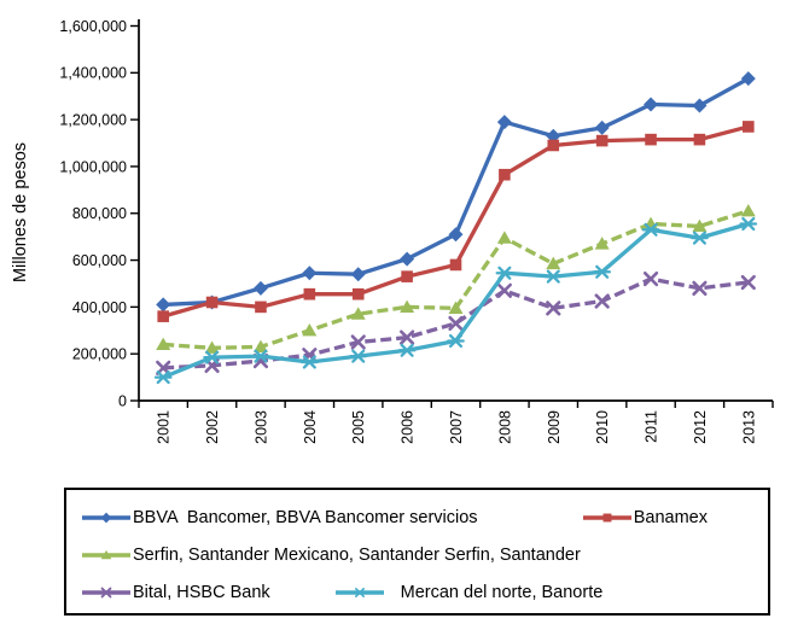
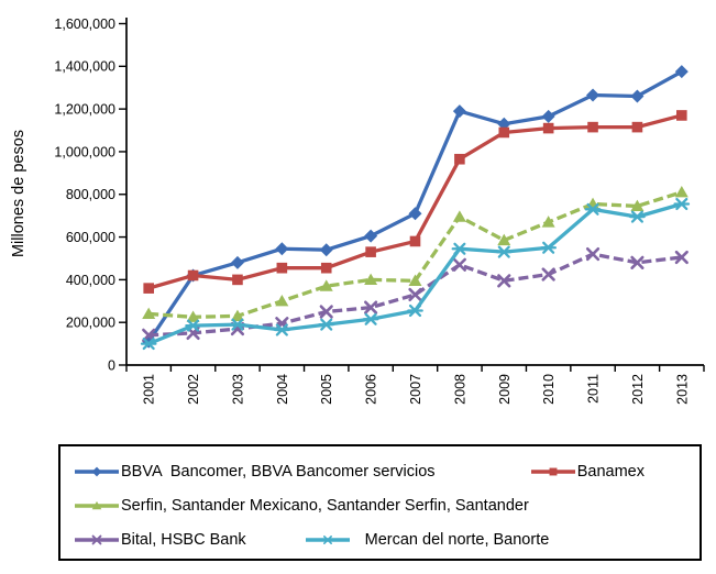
BBVA Bancomer, BBVA Bancomer servicios/2001: 410000 -> 110000
